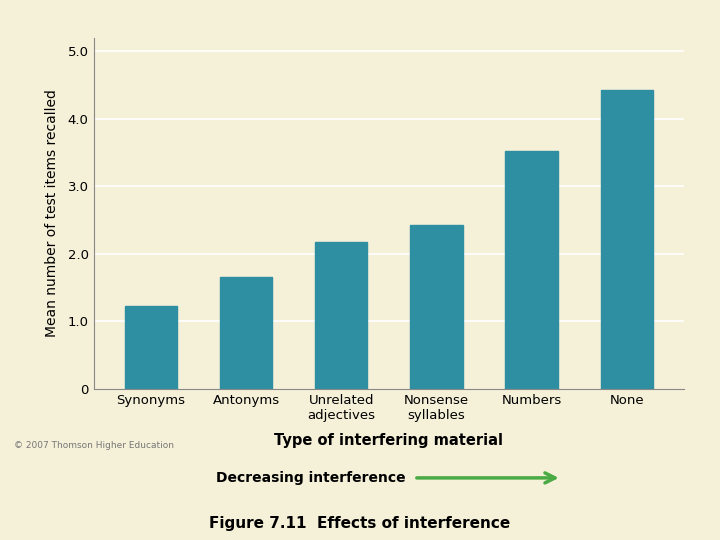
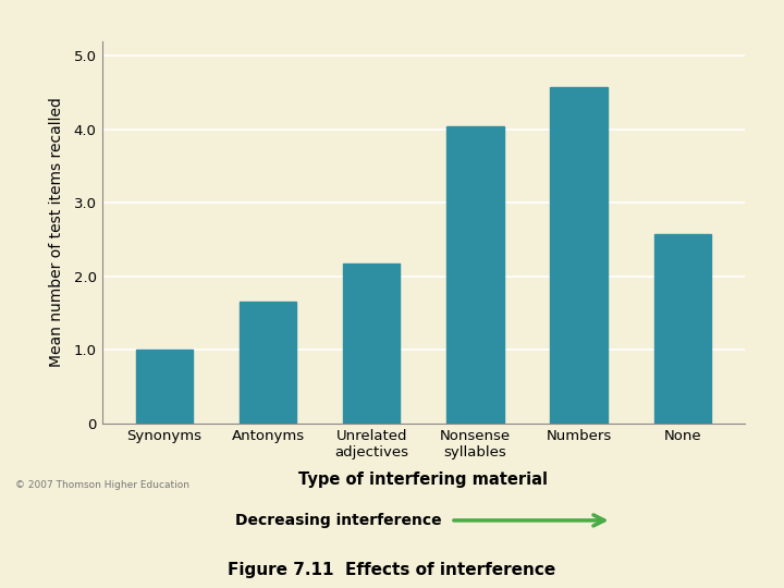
Synonyms: 1.22 -> 1.00
Nonsense syllables: 2.43 -> 4.04
Numbers: 3.52 -> 4.58
None: 4.42 -> 2.58
